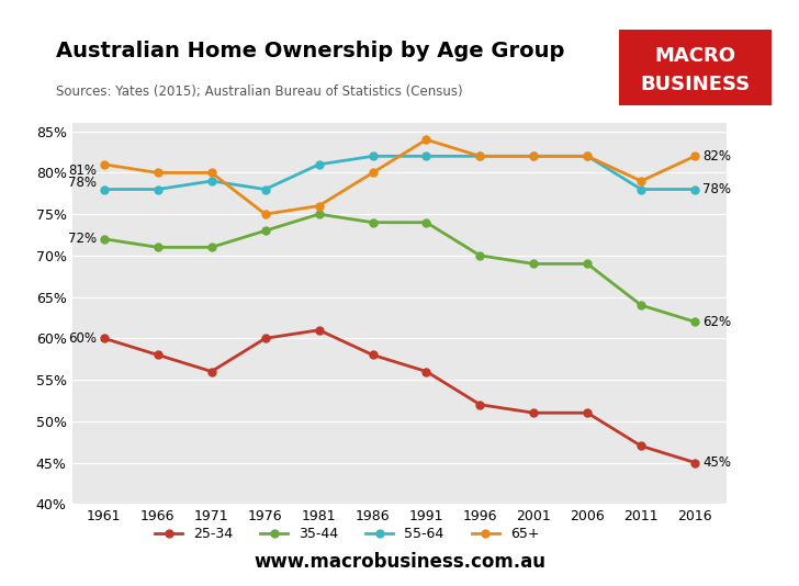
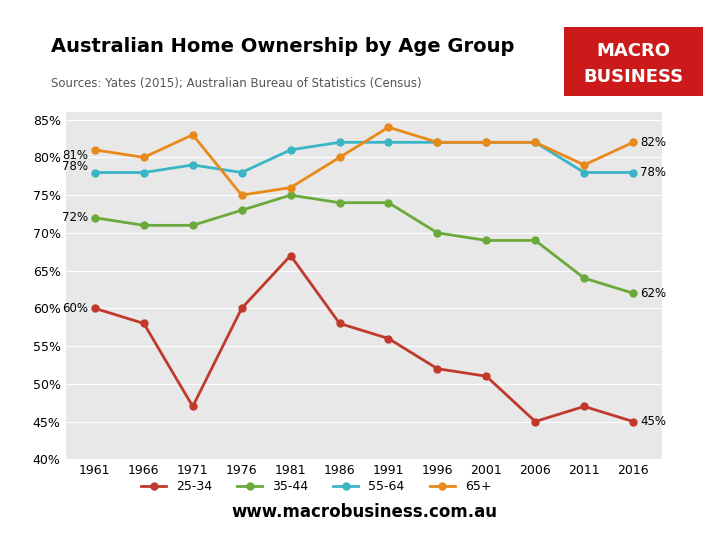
25-34/1971: 56% -> 47%
65+/1971: 80% -> 83%
25-34/1981: 61% -> 67%
25-34/2006: 51% -> 45%
